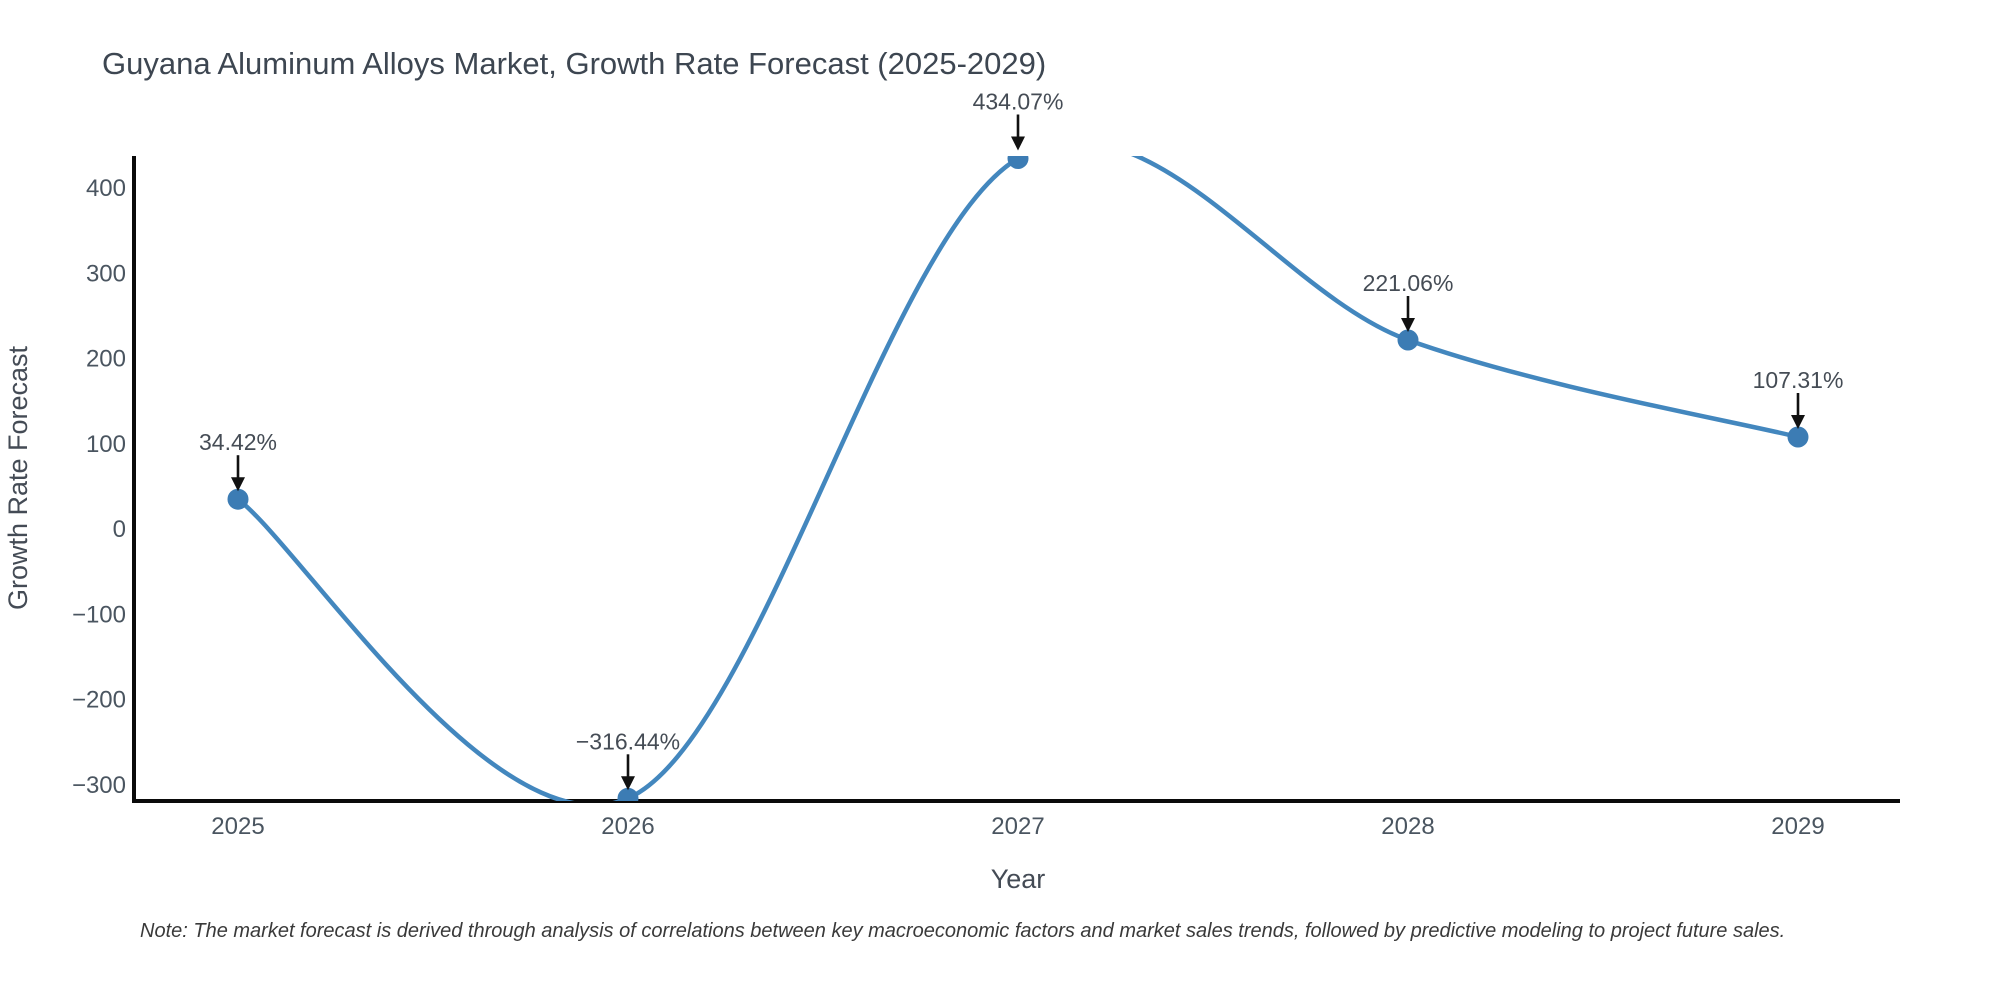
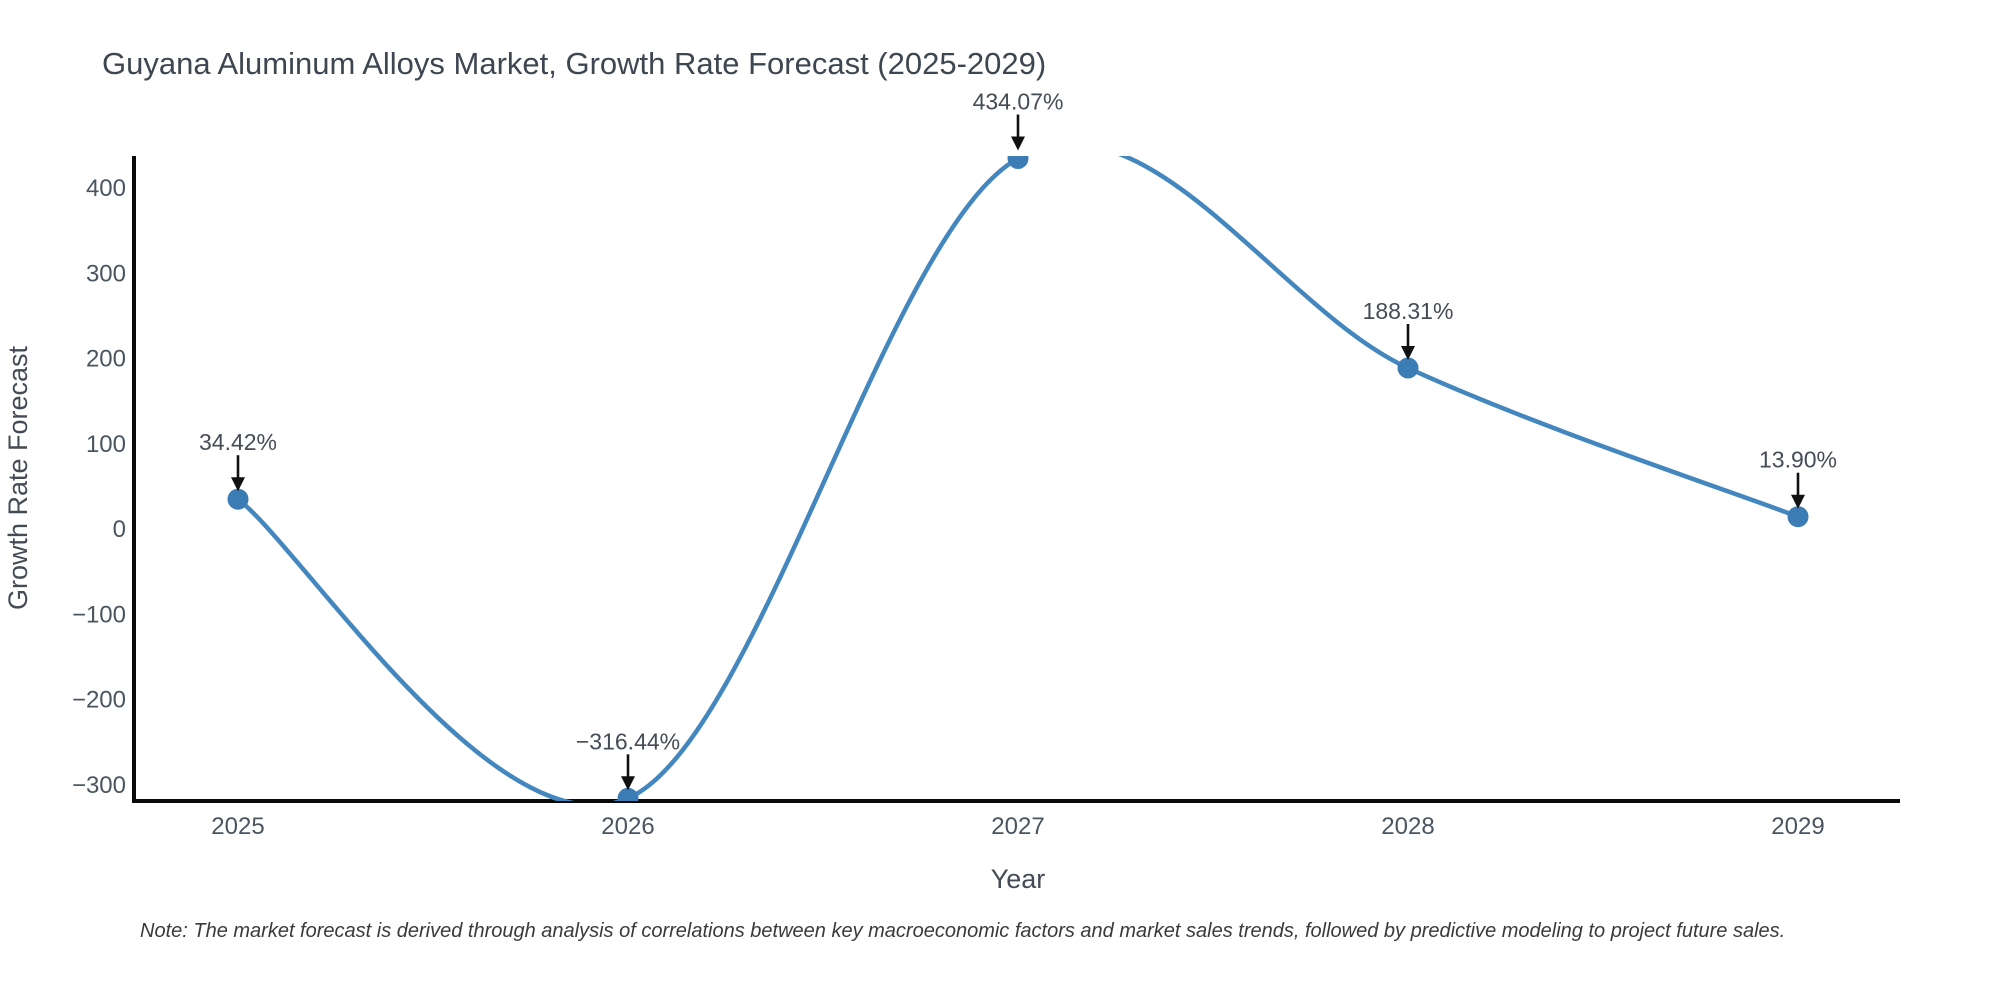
2028: 221.06% -> 188.31%
2029: 107.31% -> 13.90%
